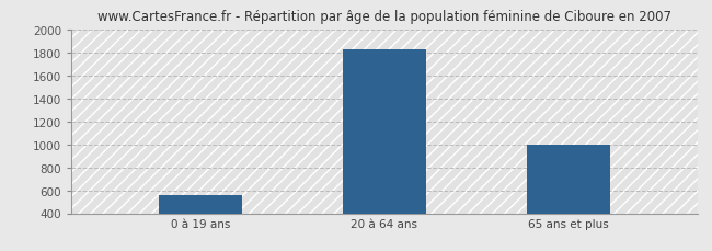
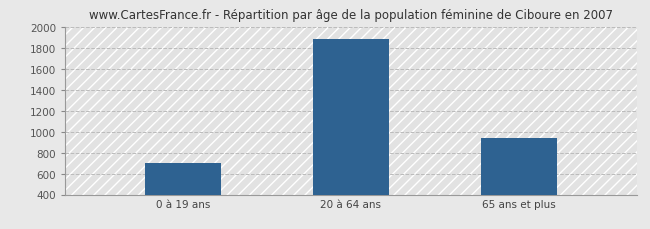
0 à 19 ans: 560 -> 700
20 à 64 ans: 1820 -> 1880
65 ans et plus: 1000 -> 940
